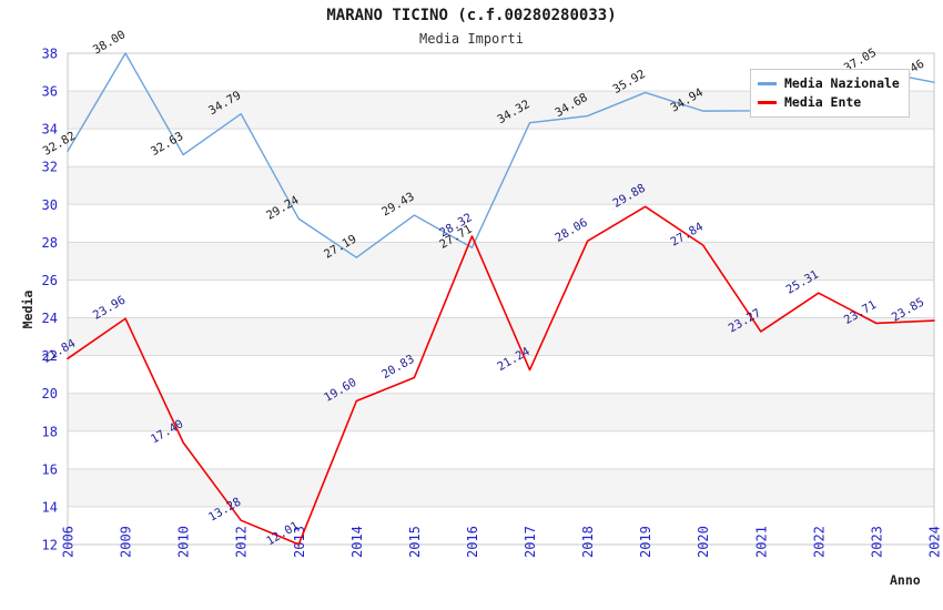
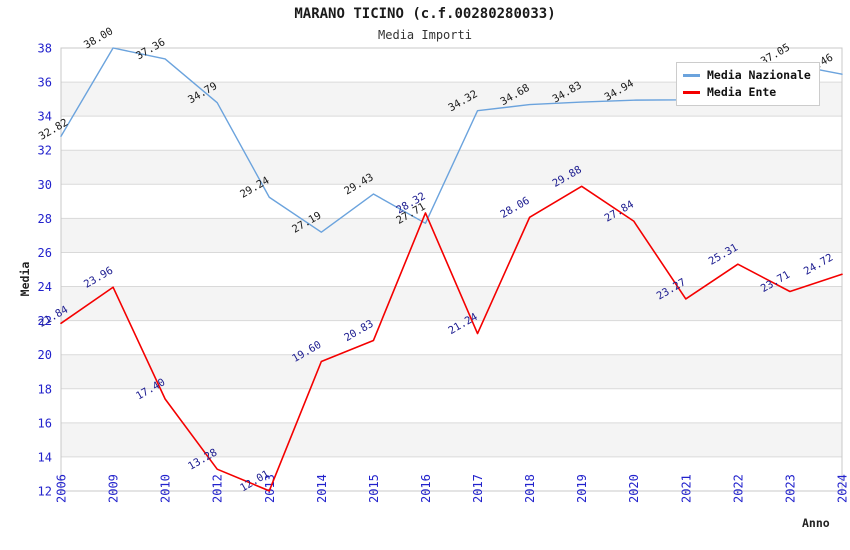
Media Nazionale/2010: 32.63 -> 37.36
Media Nazionale/2019: 35.92 -> 34.83
Media Ente/2024: 23.85 -> 24.72
